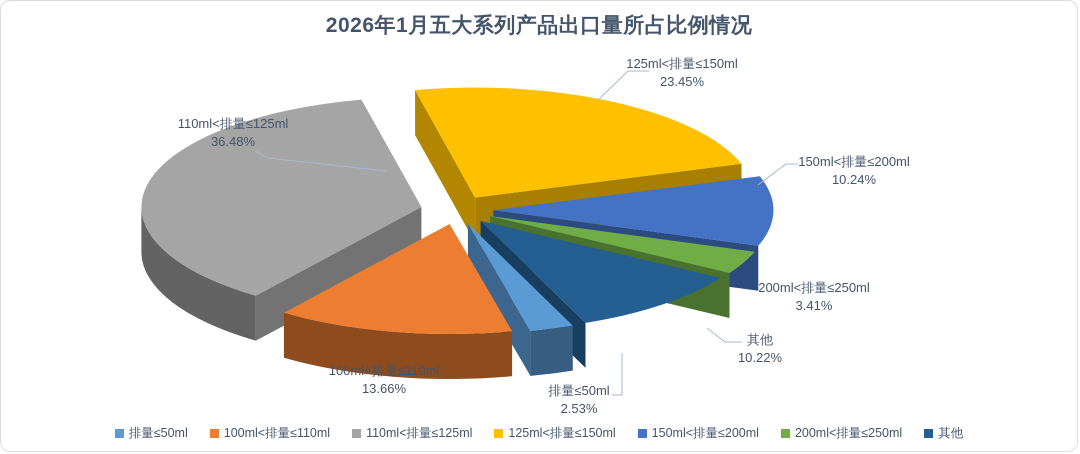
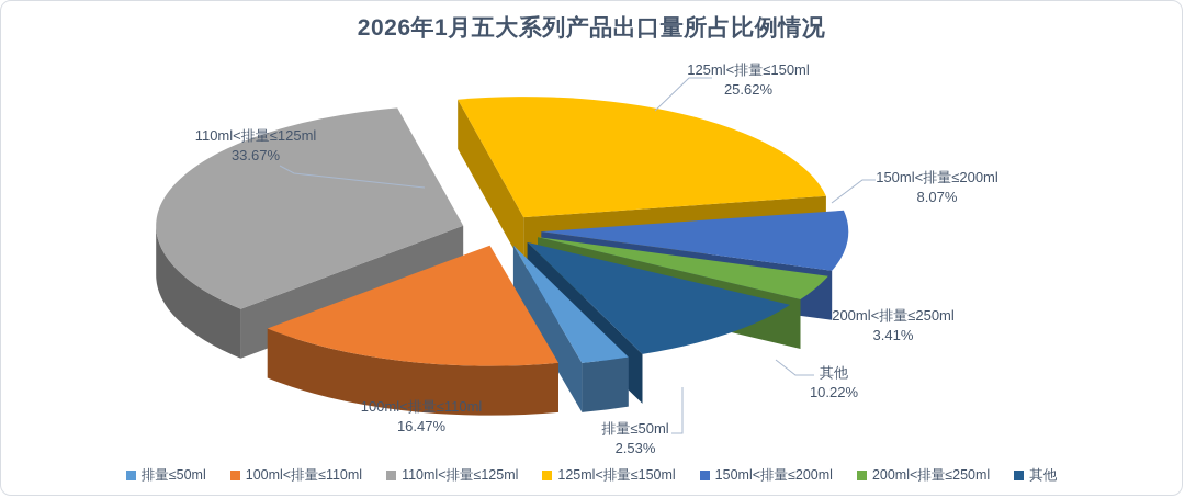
100ml<排量≤110ml: 13.66% -> 16.47%
110ml<排量≤125ml: 36.48% -> 33.67%
125ml<排量≤150ml: 23.45% -> 25.62%
150ml<排量≤200ml: 10.24% -> 8.07%
